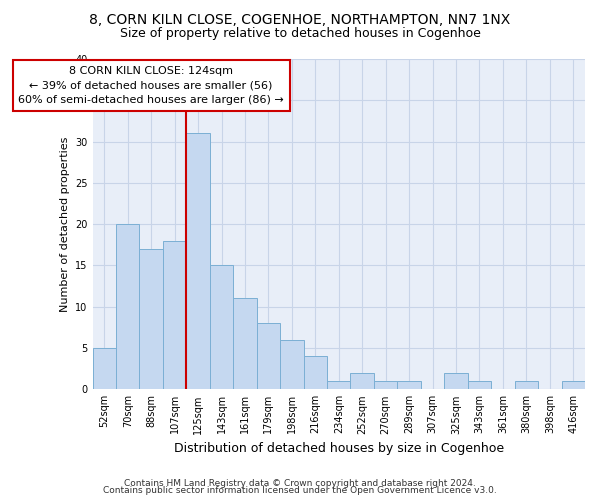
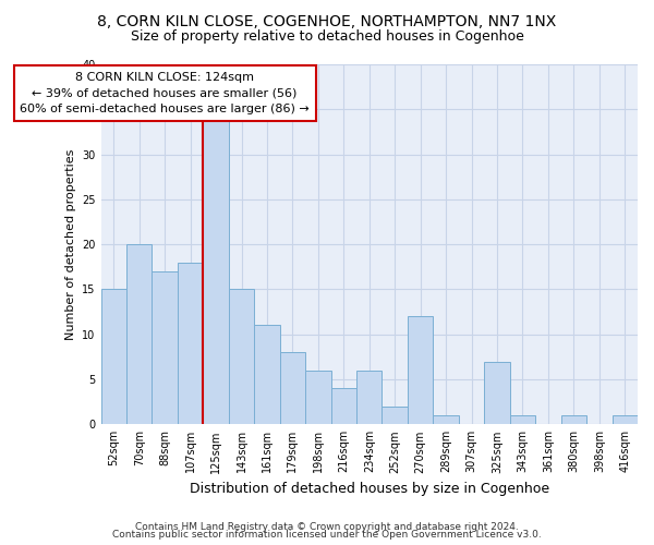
52sqm: 5 -> 15
125sqm: 31 -> 34
234sqm: 1 -> 6
270sqm: 1 -> 12
325sqm: 2 -> 7
